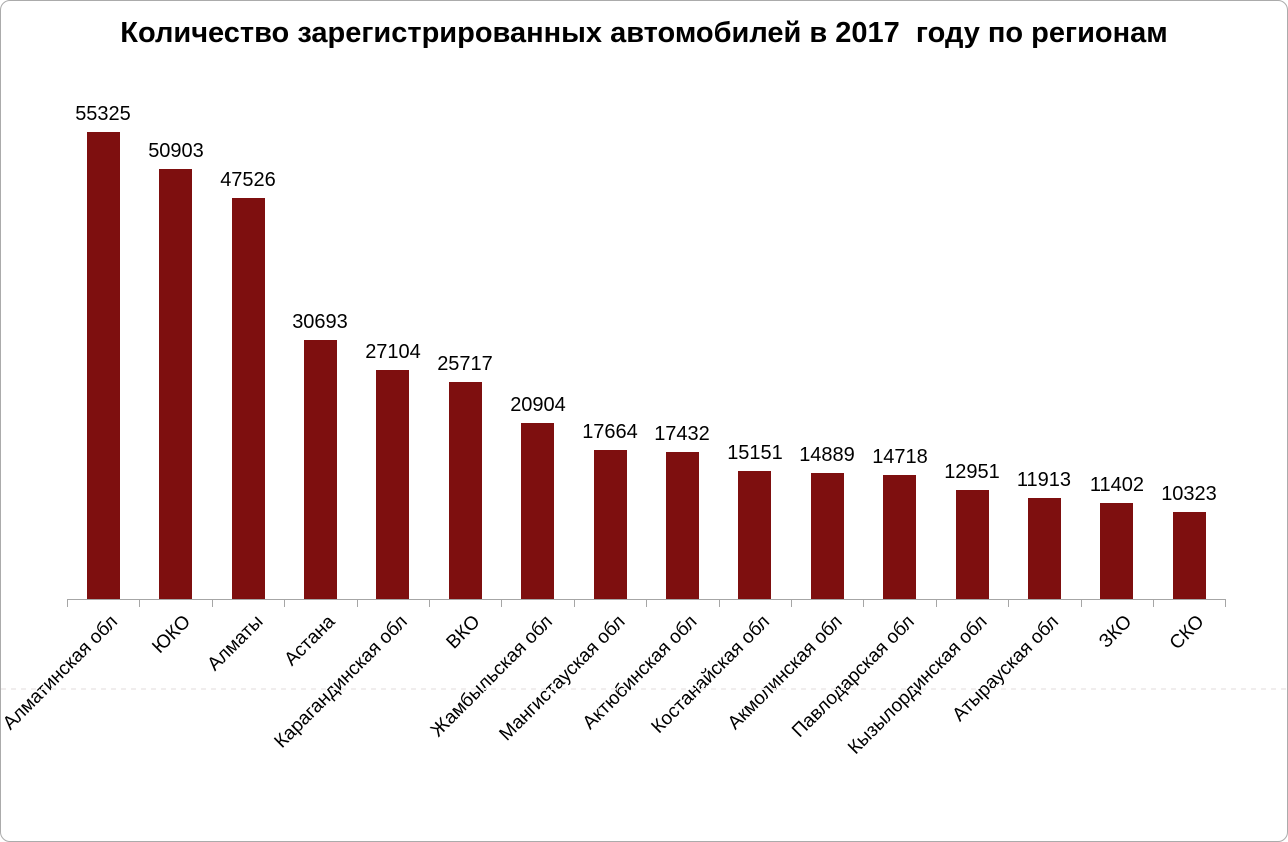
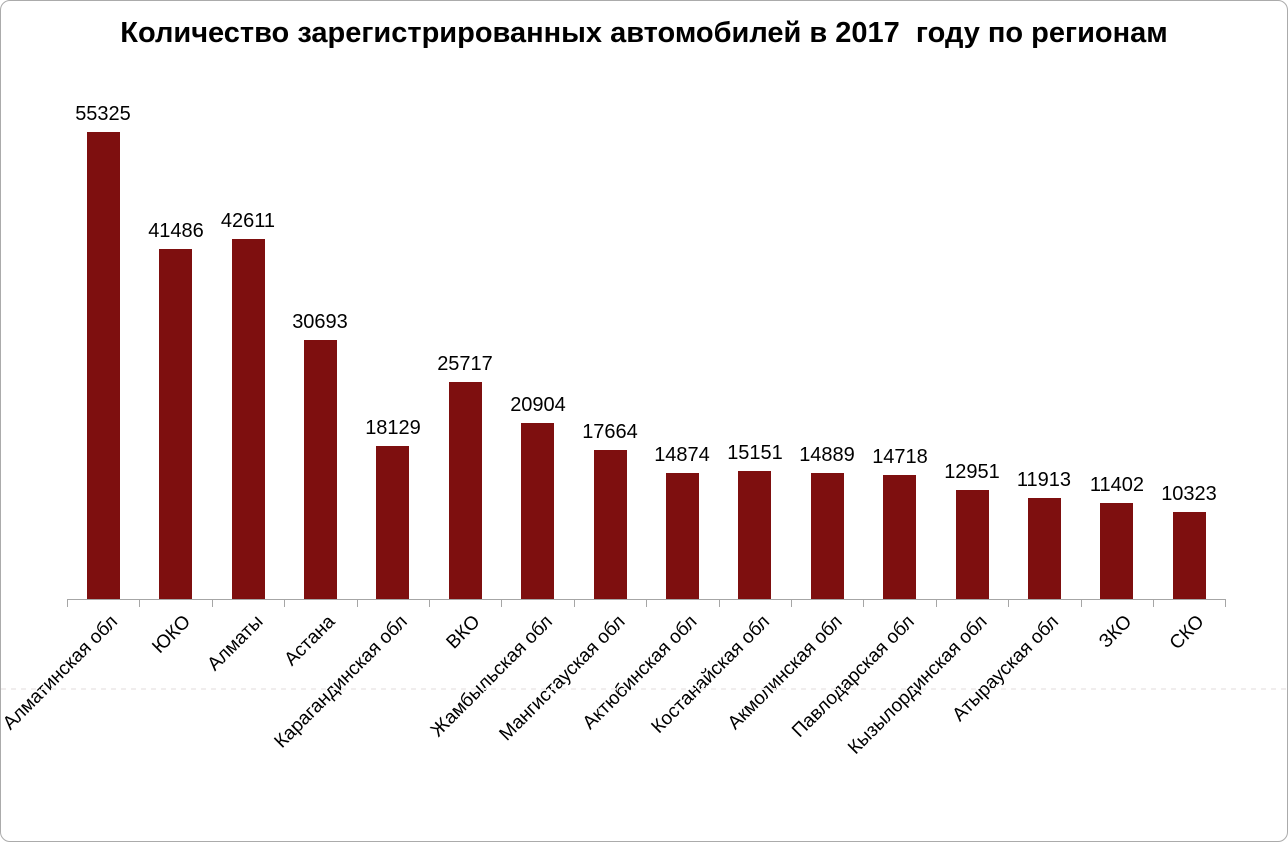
ЮКО: 50903 -> 41486
Алматы: 47526 -> 42611
Карагандинская обл: 27104 -> 18129
Актюбинская обл: 17432 -> 14874
